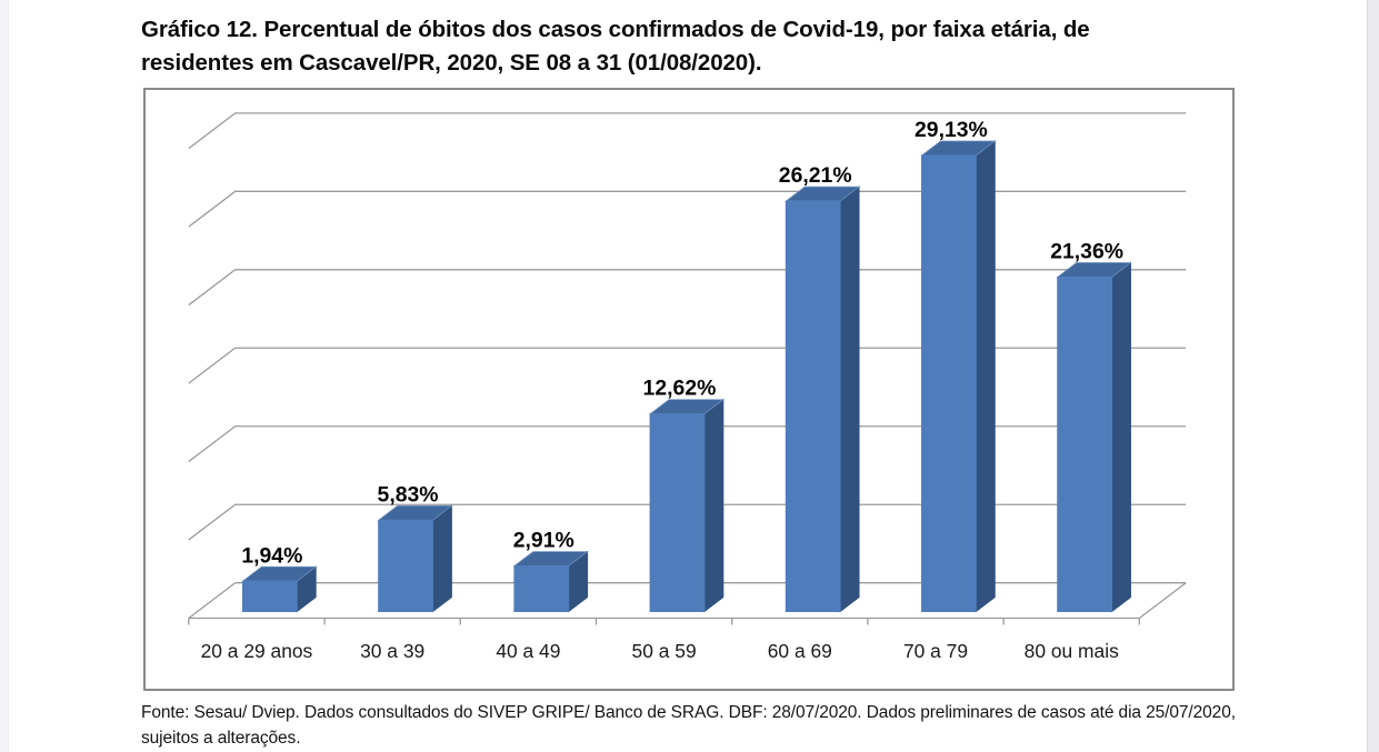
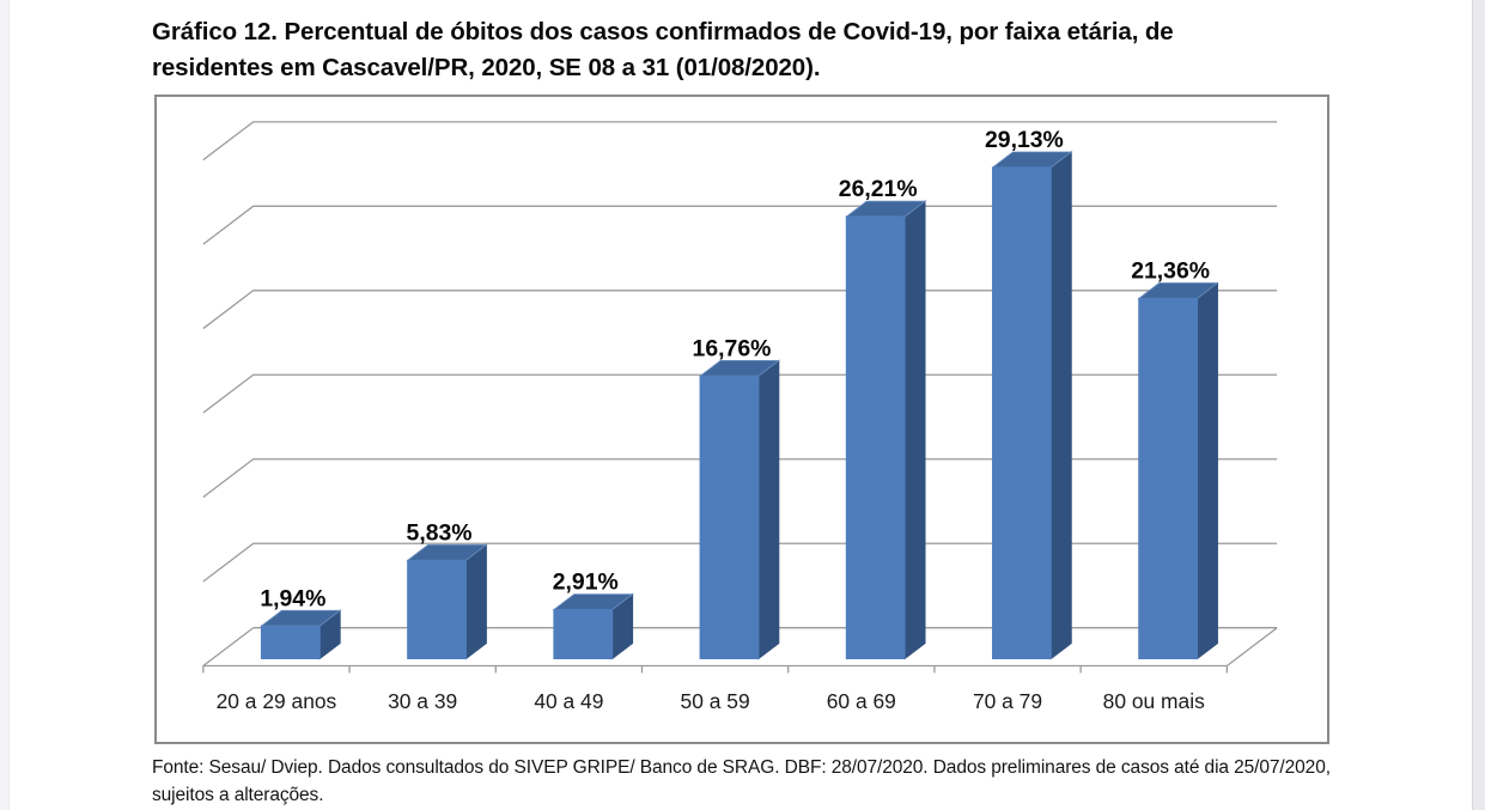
50 a 59: 12,62% -> 16,76%
